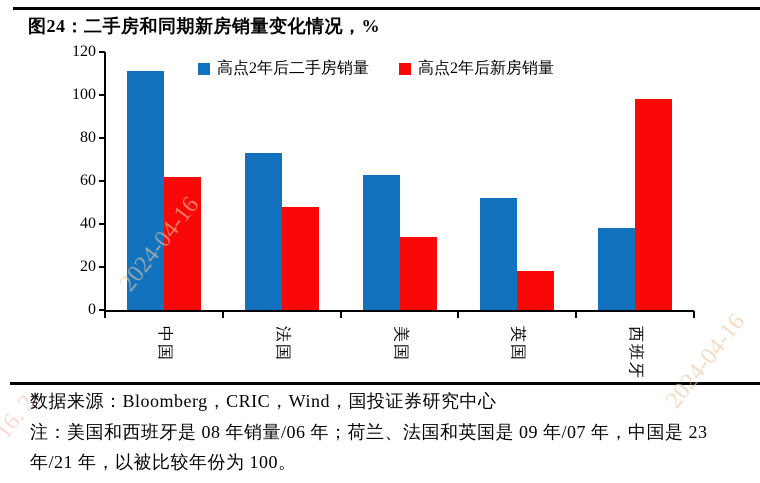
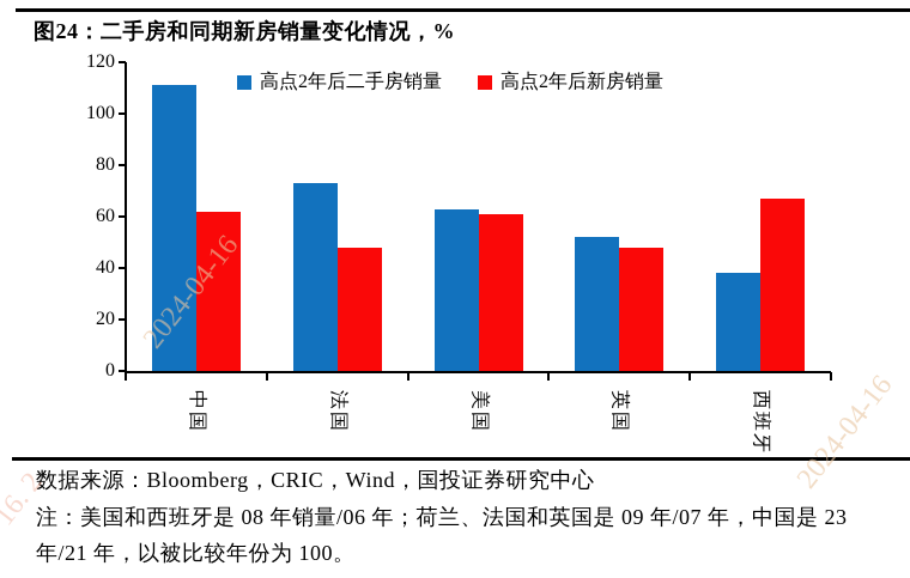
高点2年后新房销量/美国: 34 -> 61
高点2年后新房销量/英国: 18 -> 48
高点2年后新房销量/西班牙: 98 -> 67
